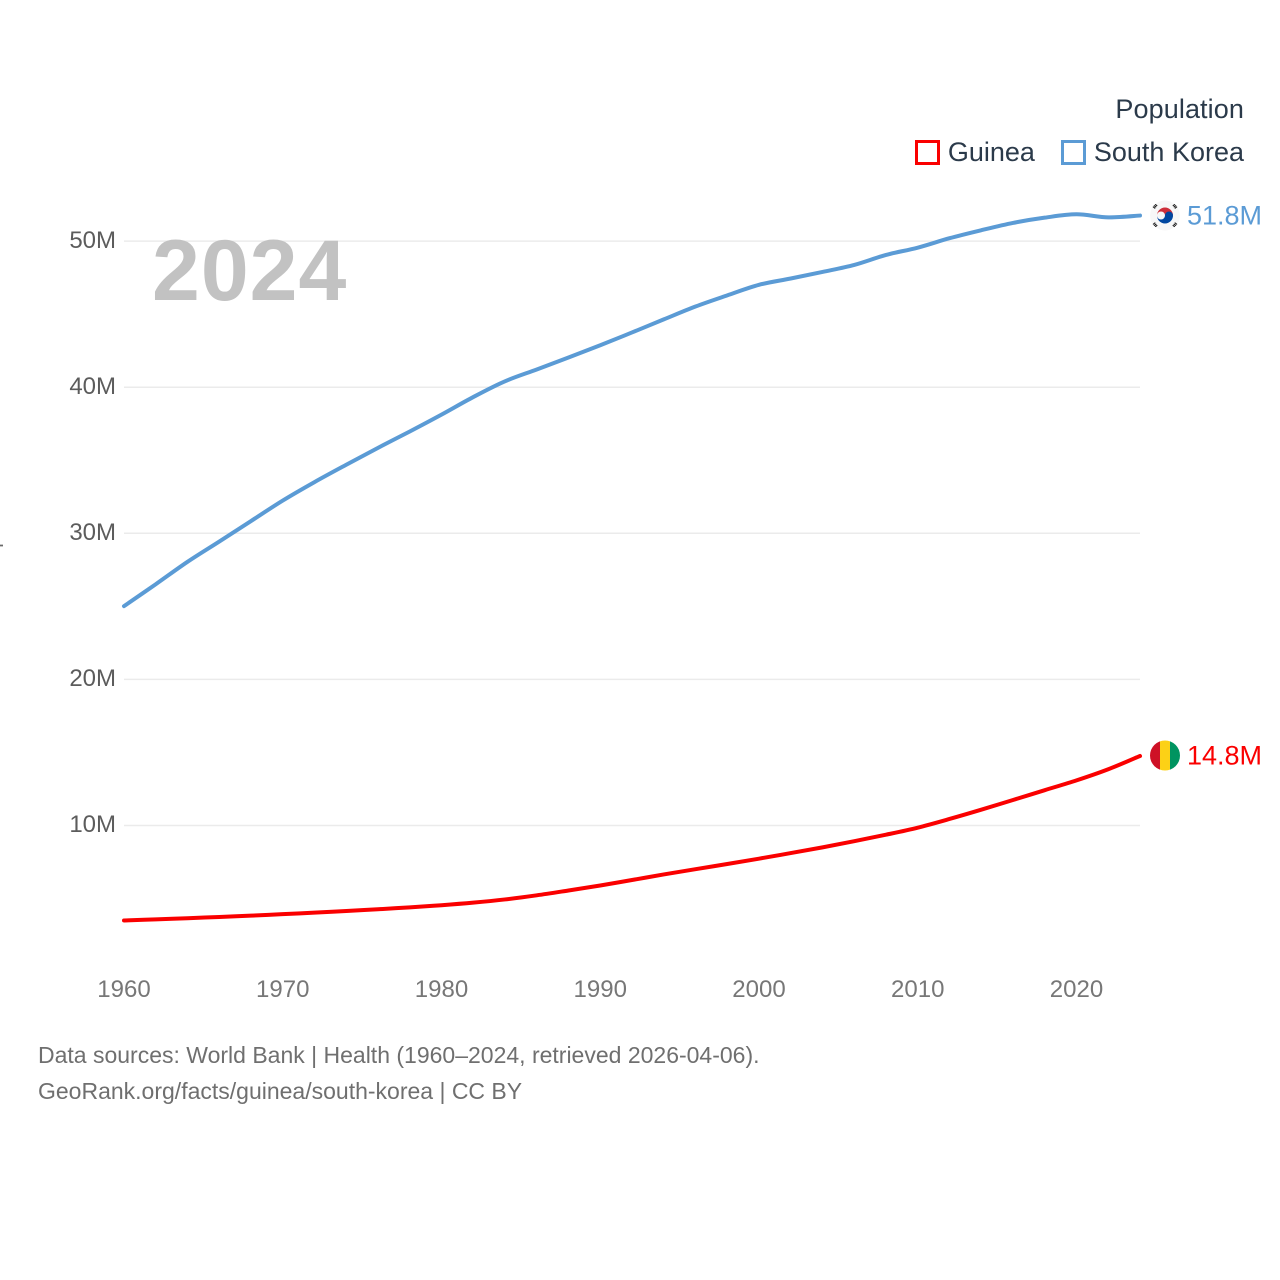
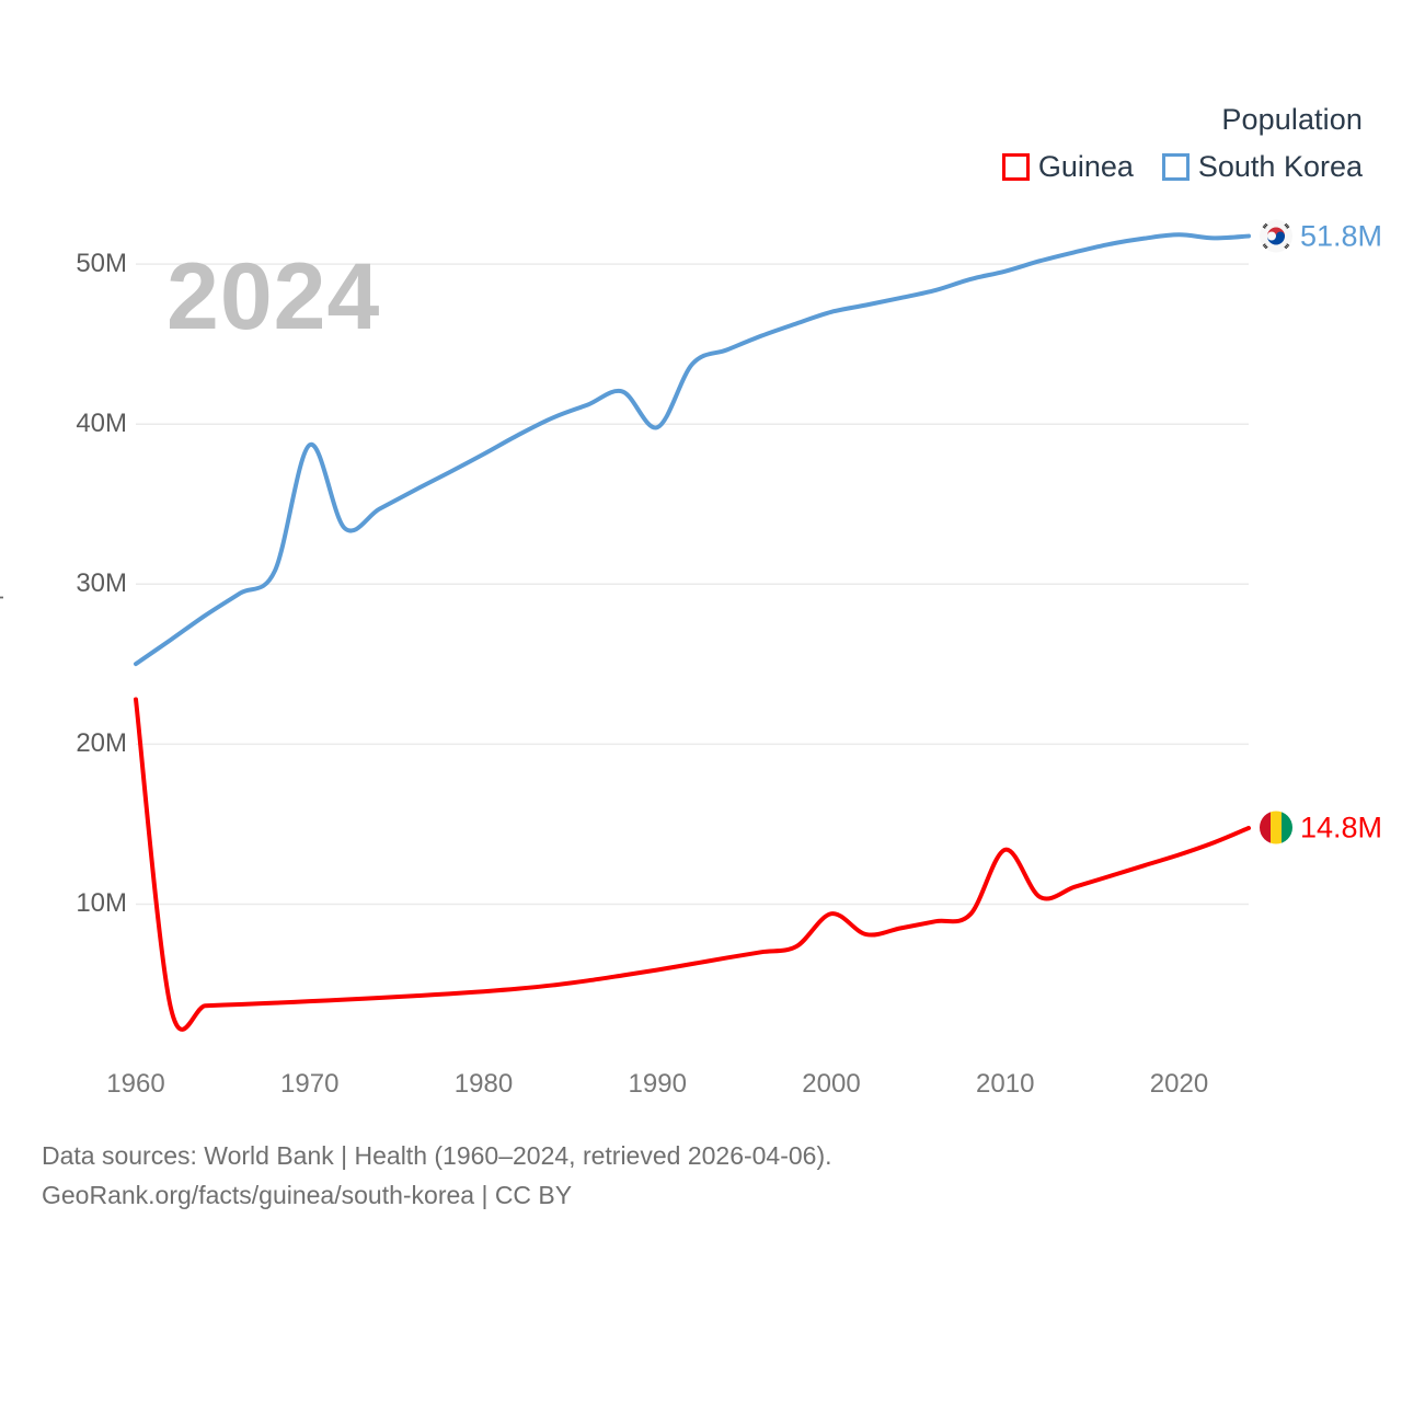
Guinea/1960: 3.5M -> 22.8M
South Korea/1970: 32.2M -> 38.7M
South Korea/1990: 42.9M -> 39.8M
Guinea/2000: 7.7M -> 9.4M
Guinea/2010: 9.8M -> 13.4M
